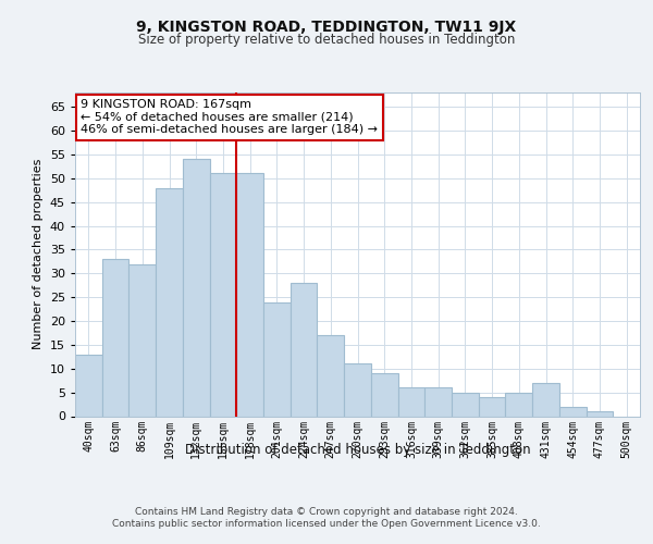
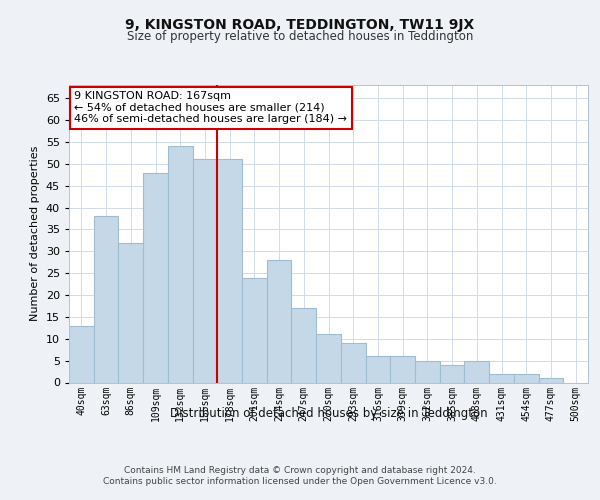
63sqm: 33 -> 38
431sqm: 7 -> 2
